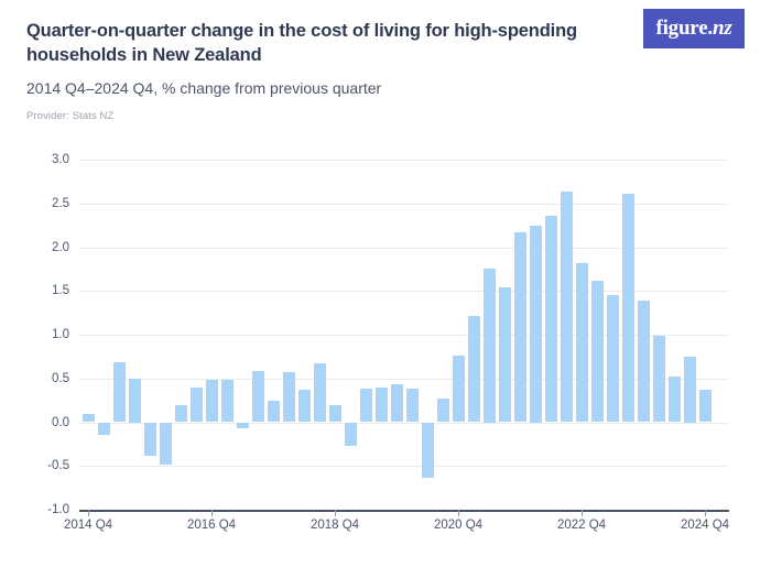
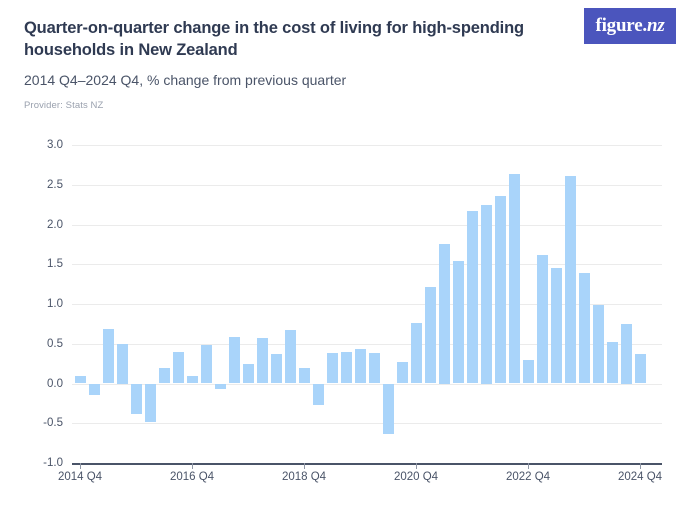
2016 Q4: 0.5 -> 0.1
2022 Q4: 1.8 -> 0.3
